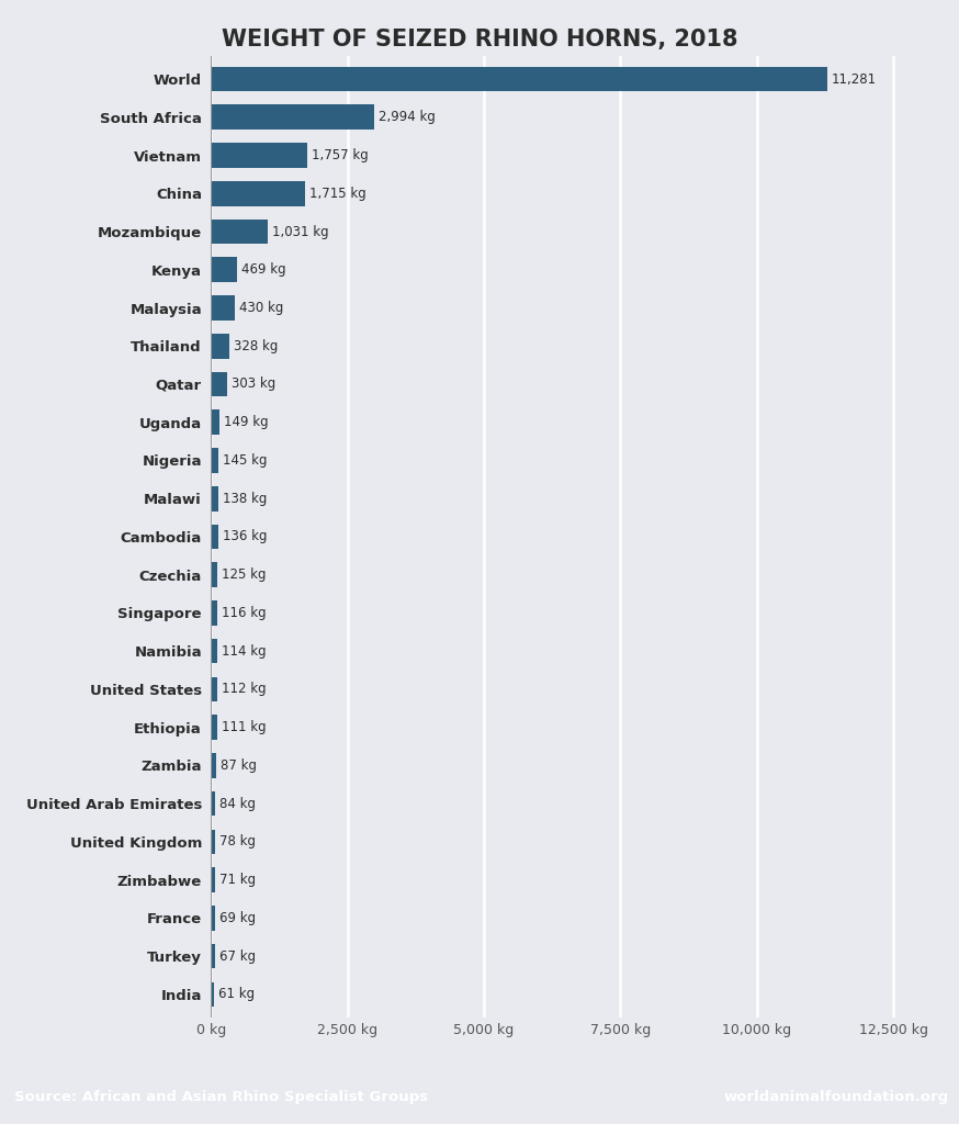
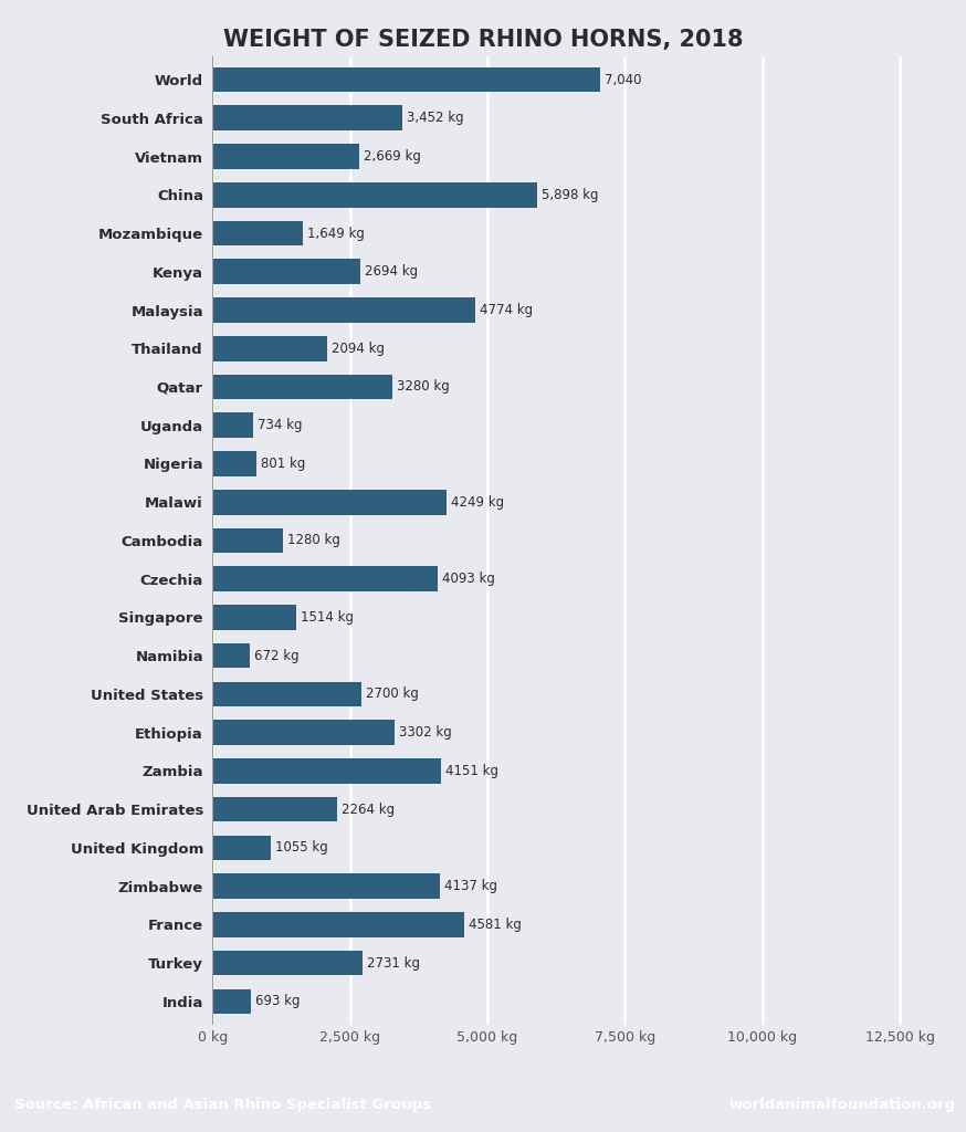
World: 11,281 -> 7,040
South Africa: 2,994 -> 3,452
Vietnam: 1,757 -> 2,669
China: 1,715 -> 5,898
Mozambique: 1,031 -> 1,649
Kenya: 469 -> 2694
Malaysia: 430 -> 4774
Thailand: 328 -> 2094
Qatar: 303 -> 3280
Uganda: 149 -> 734
Nigeria: 145 -> 801
Malawi: 138 -> 4249
Cambodia: 136 -> 1280
Czechia: 125 -> 4093
Singapore: 116 -> 1514
Namibia: 114 -> 672
United States: 112 -> 2700
Ethiopia: 111 -> 3302
Zambia: 87 -> 4151
United Arab Emirates: 84 -> 2264
United Kingdom: 78 -> 1055
Zimbabwe: 71 -> 4137
France: 69 -> 4581
Turkey: 67 -> 2731
India: 61 -> 693
